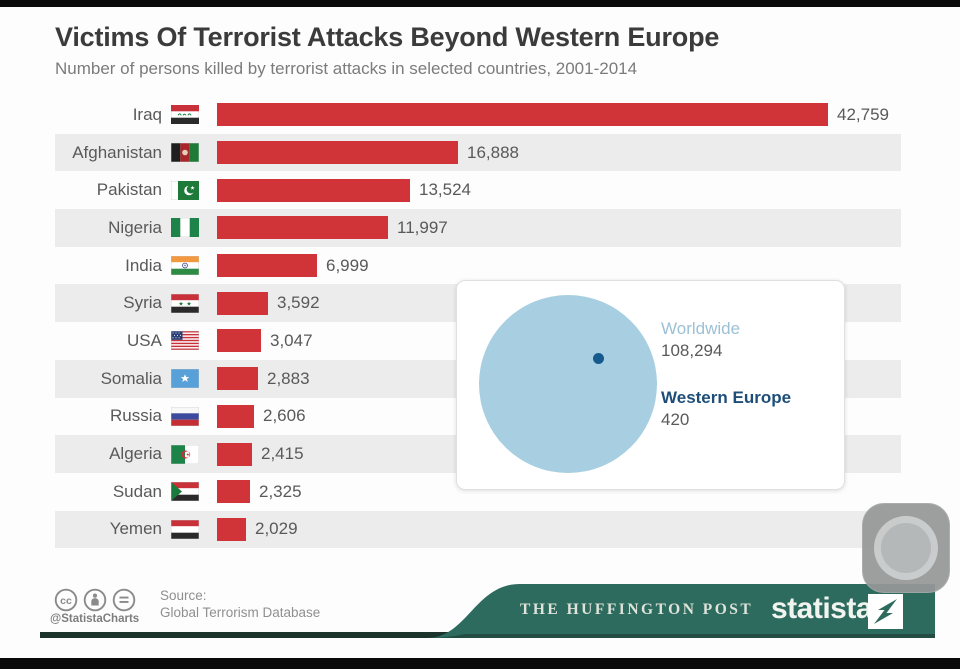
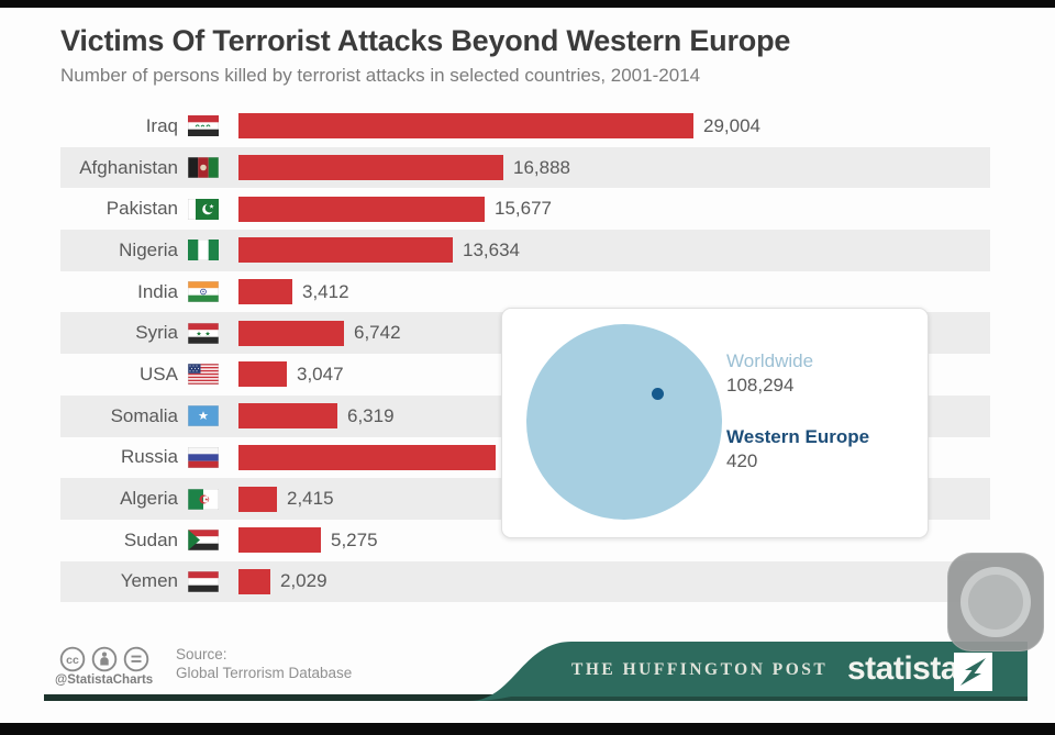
Iraq: 42,759 -> 29,004
Pakistan: 13,524 -> 15,677
Nigeria: 11,997 -> 13,634
India: 6,999 -> 3,412
Syria: 3,592 -> 6,742
Somalia: 2,883 -> 6,319
Russia: 2,606 -> 16,354
Sudan: 2,325 -> 5,275
